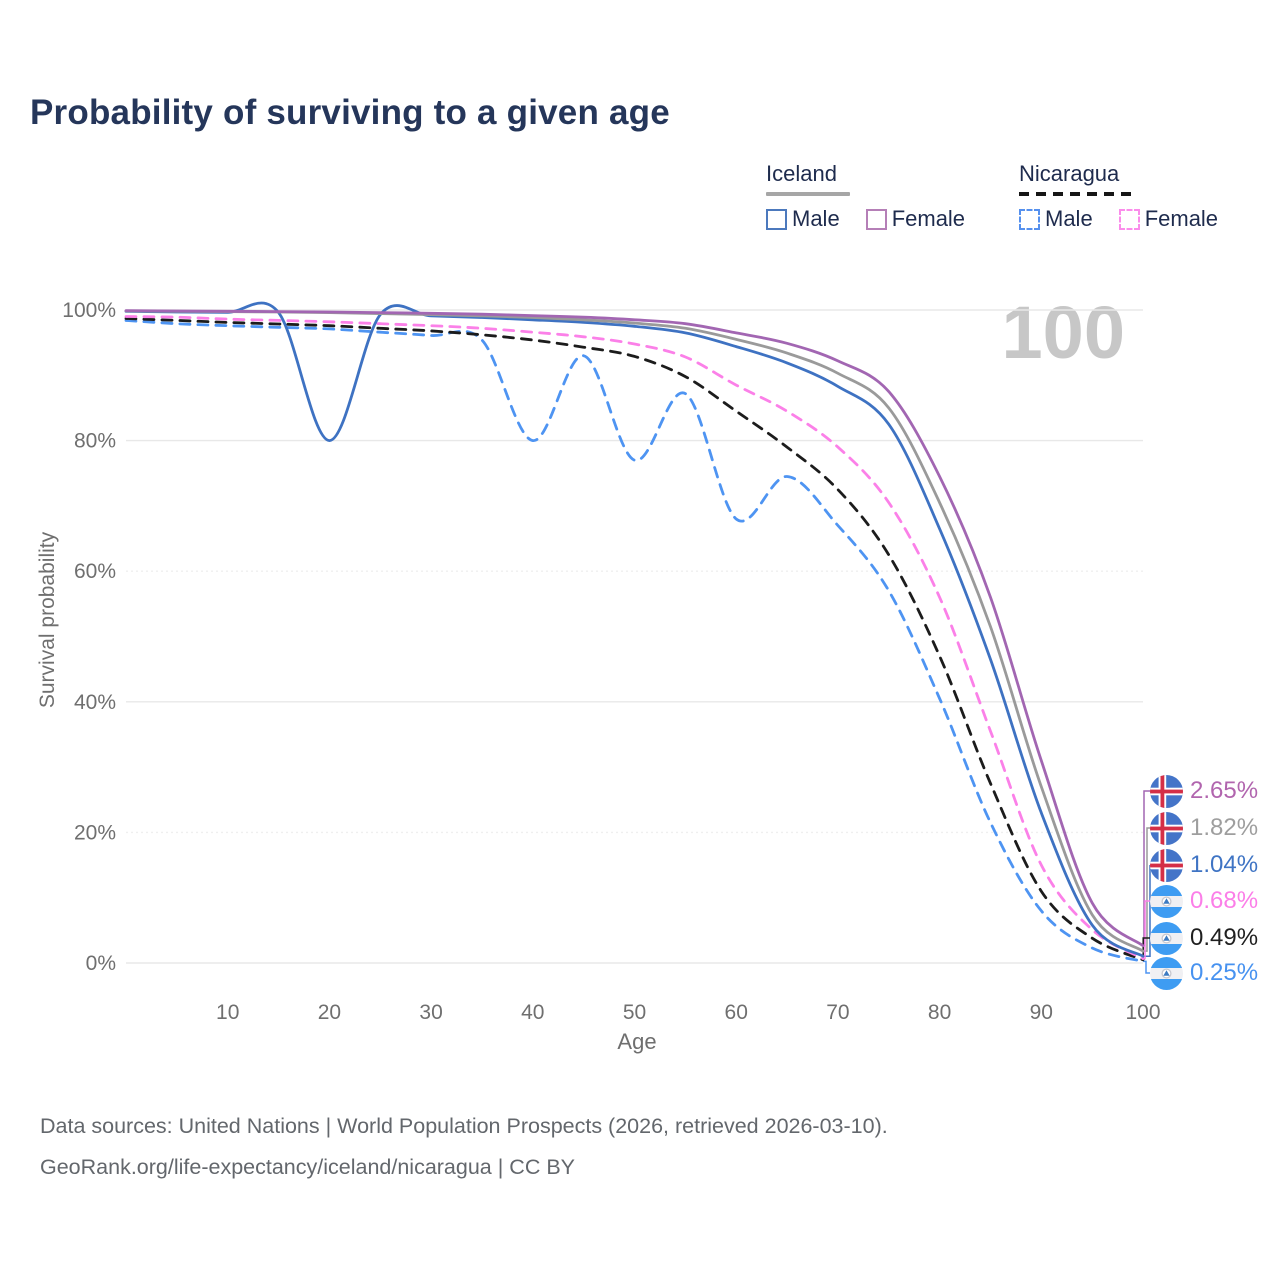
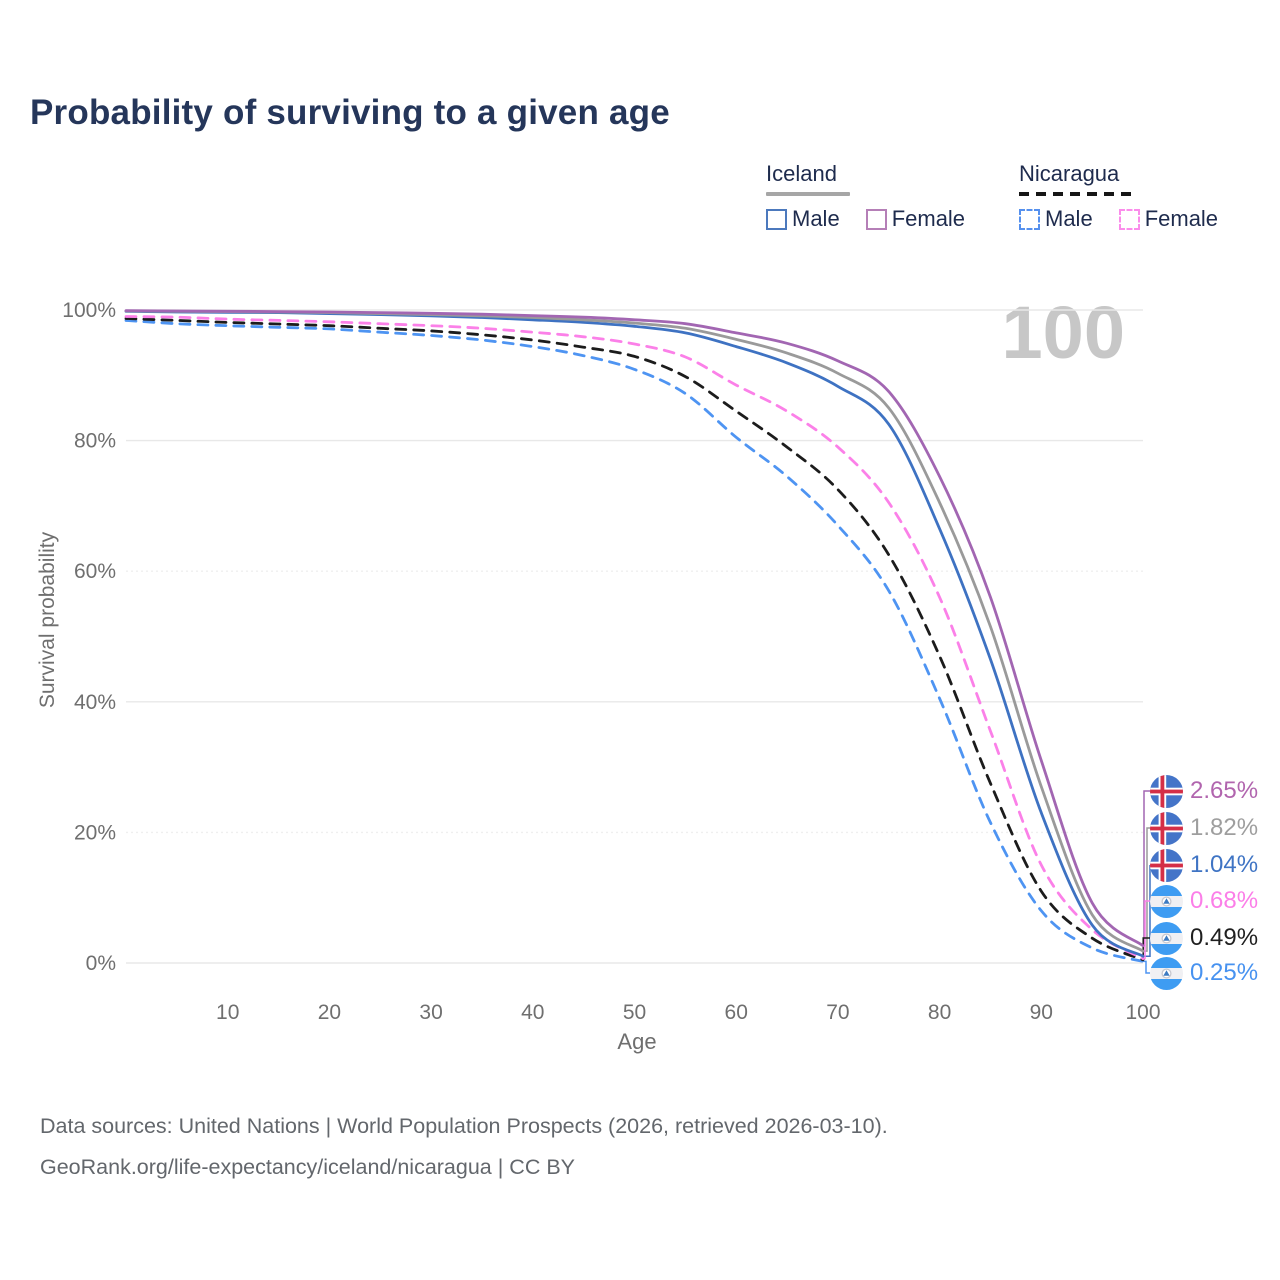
Iceland Male/20: 80% -> 99%
Nicaragua Male/40: 80% -> 94%
Nicaragua Male/50: 77% -> 91%
Nicaragua Male/60: 68% -> 80%
